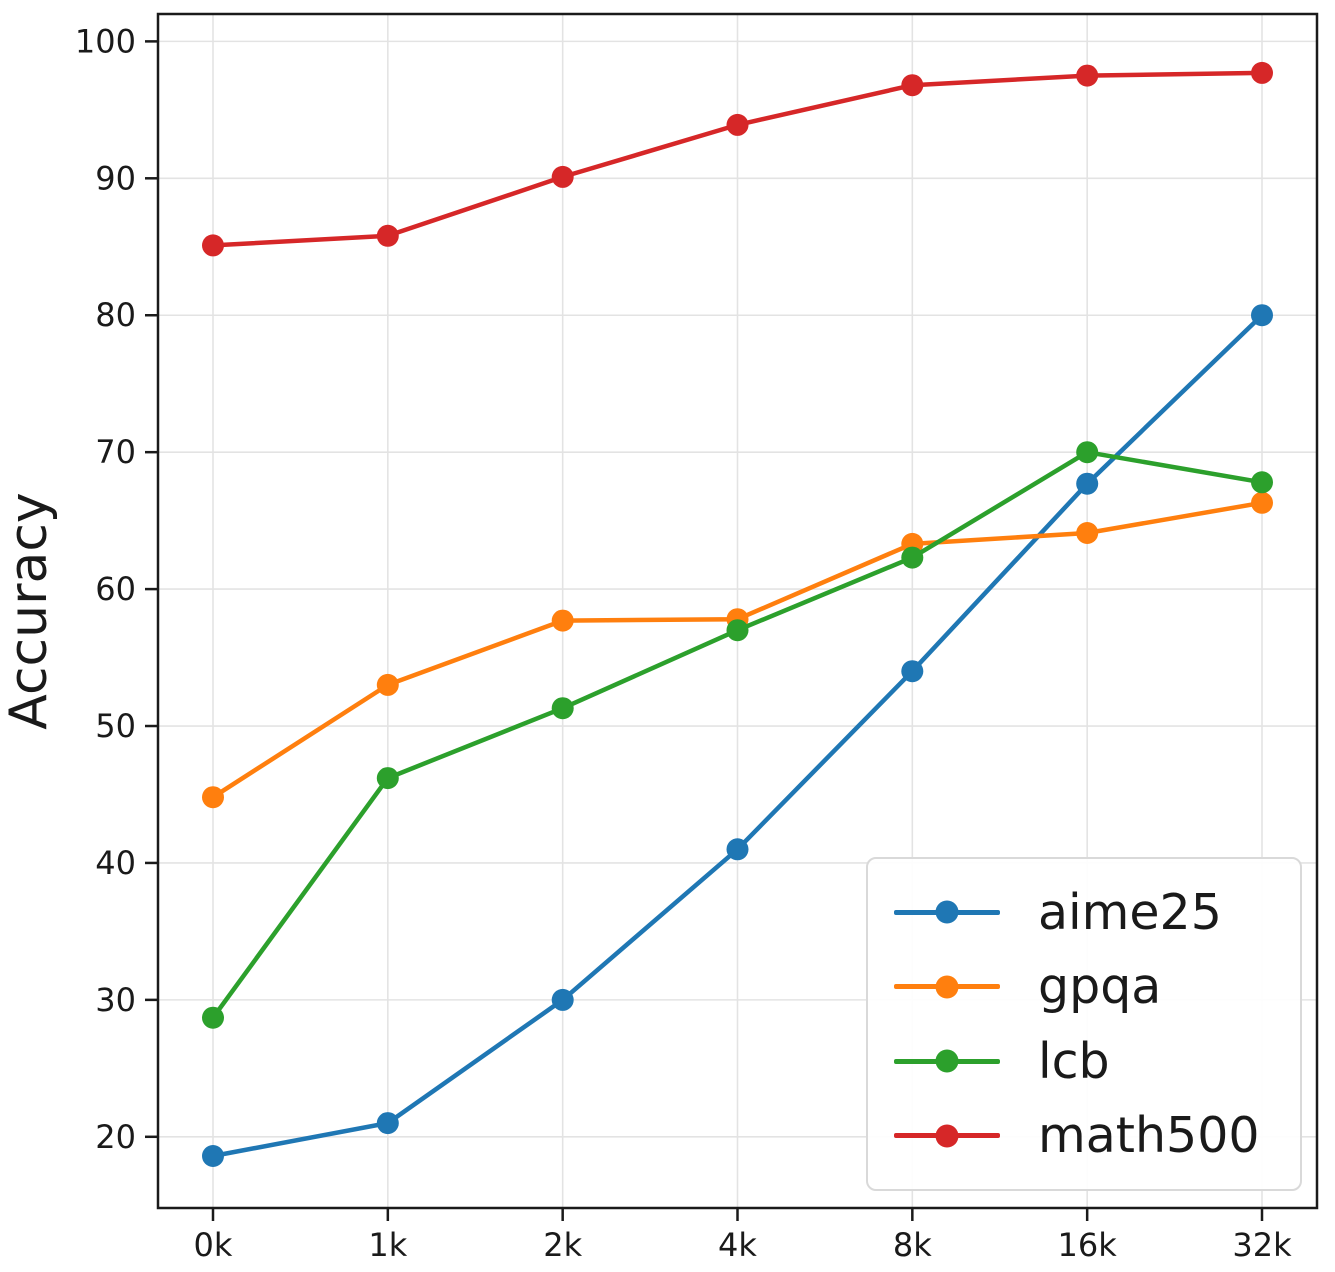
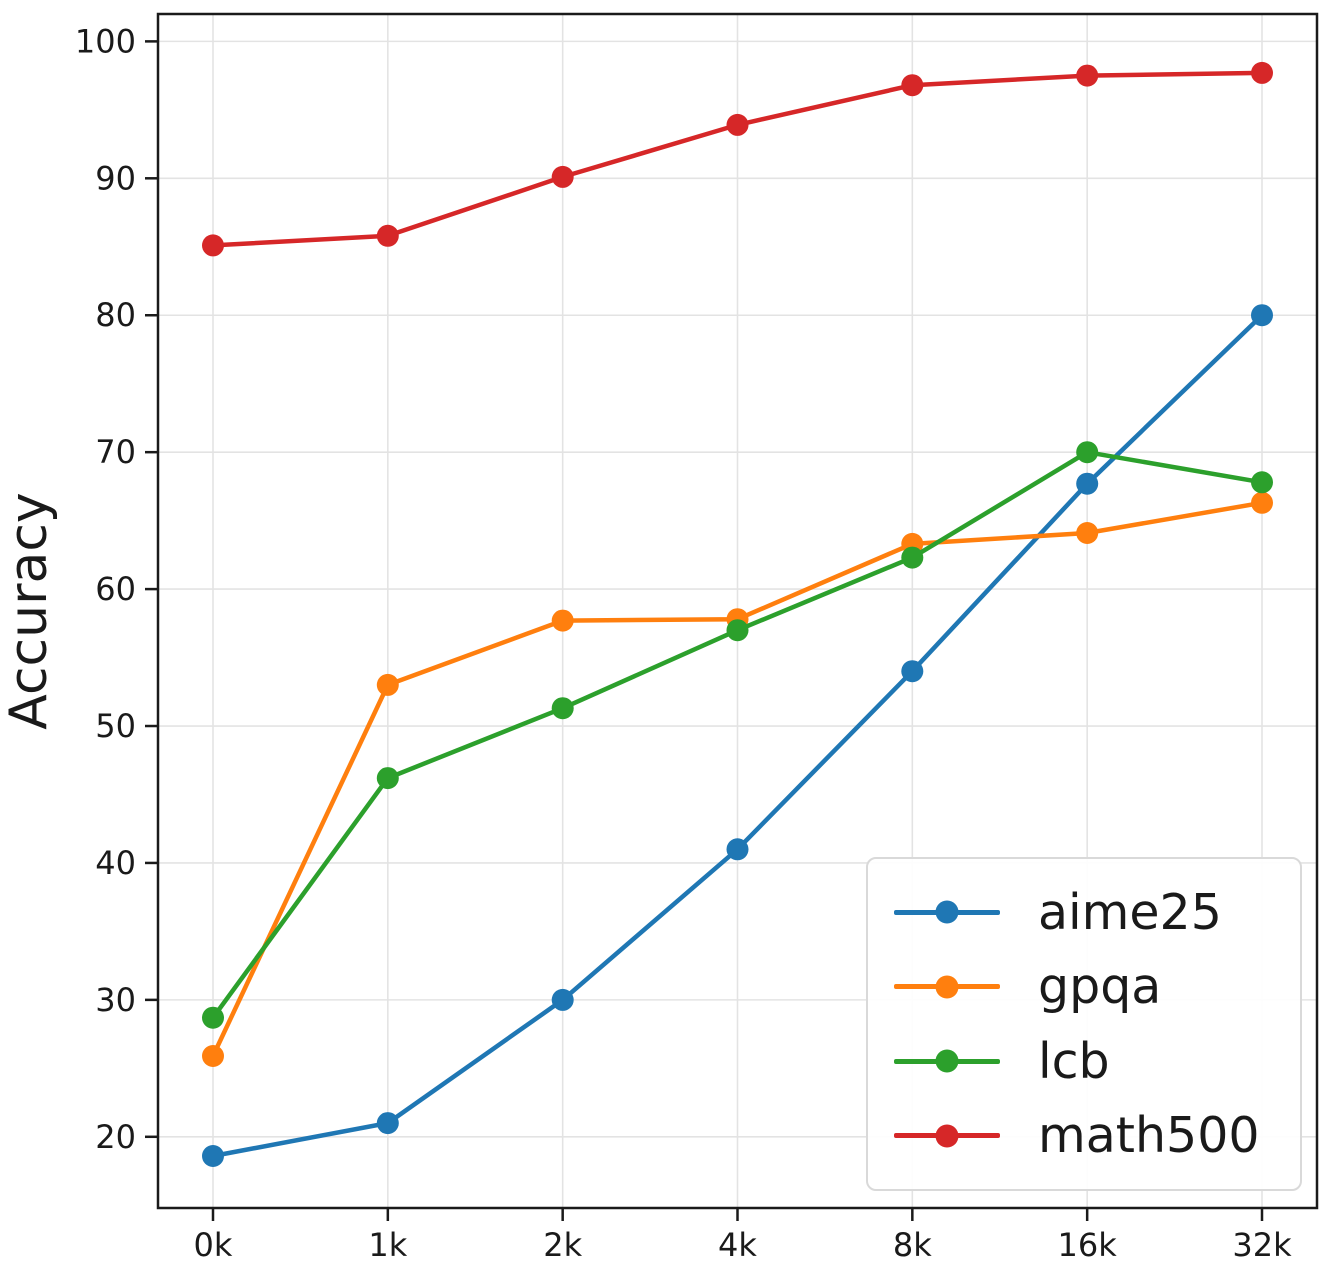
gpqa/0k: 44.8 -> 25.9
